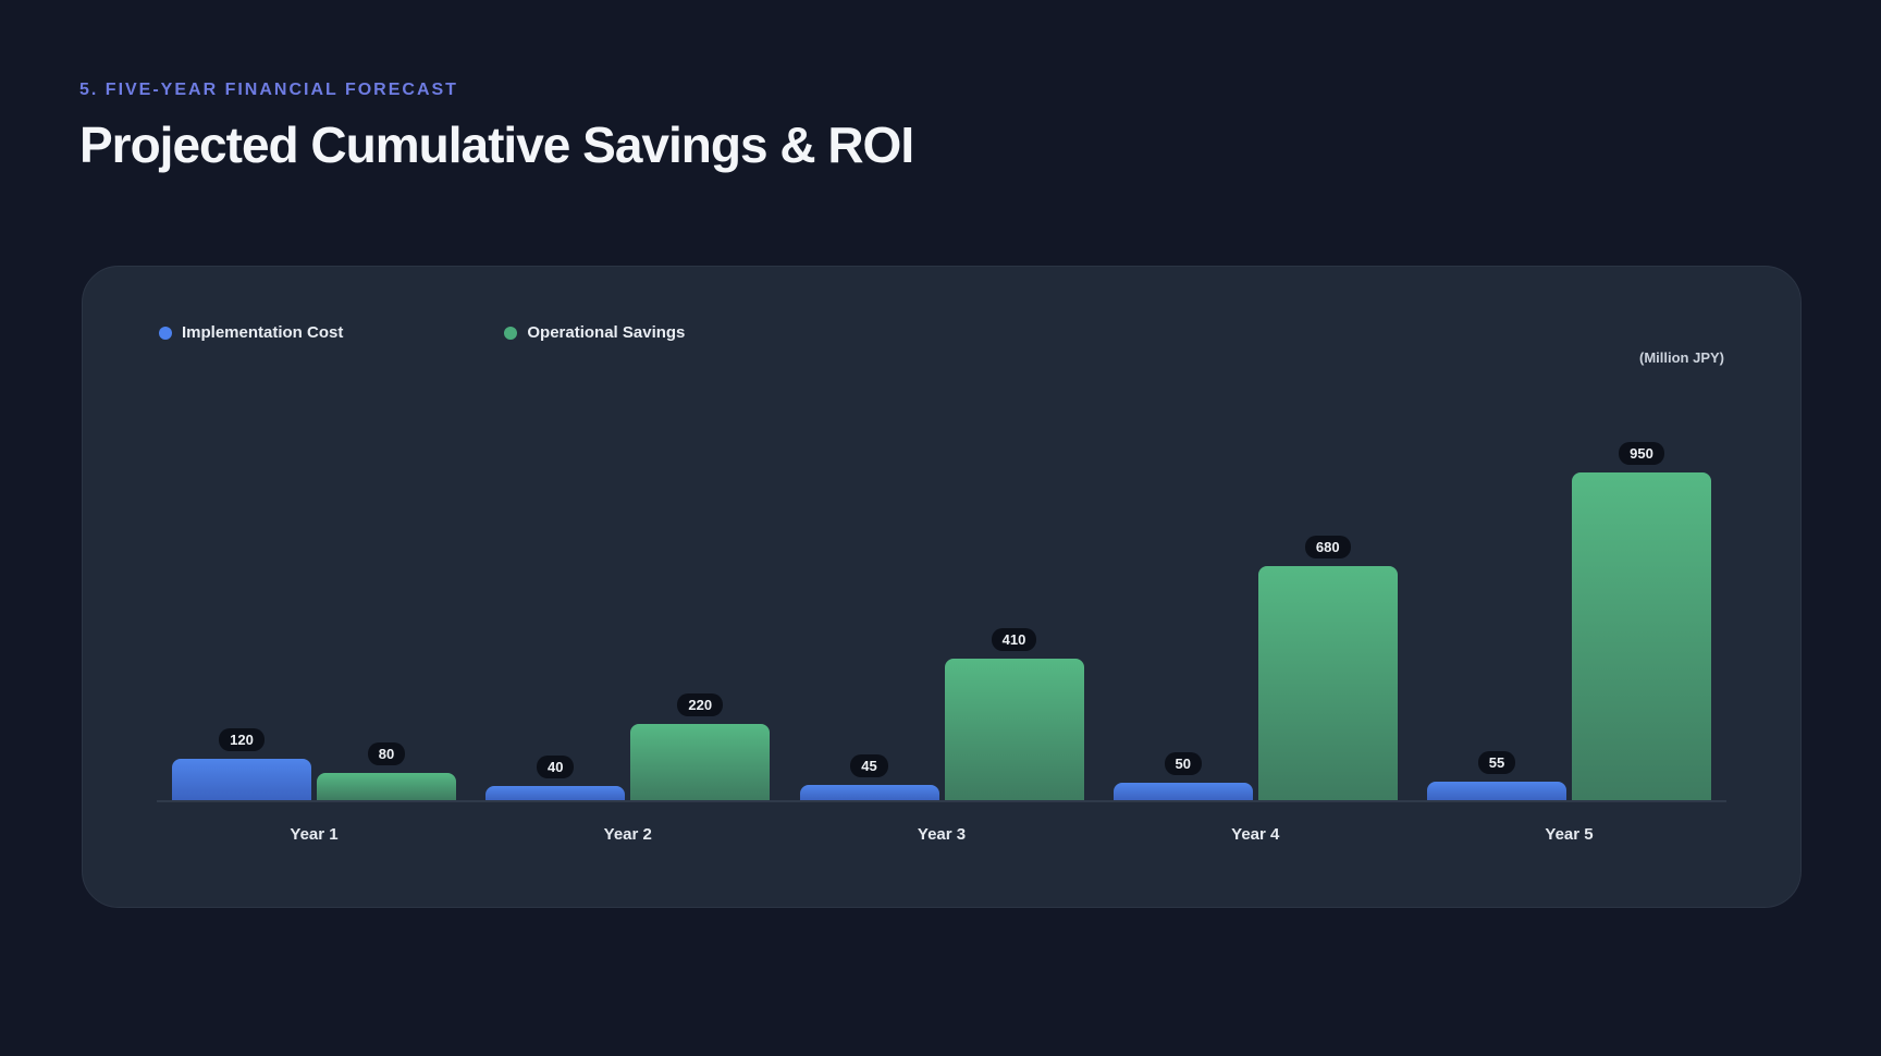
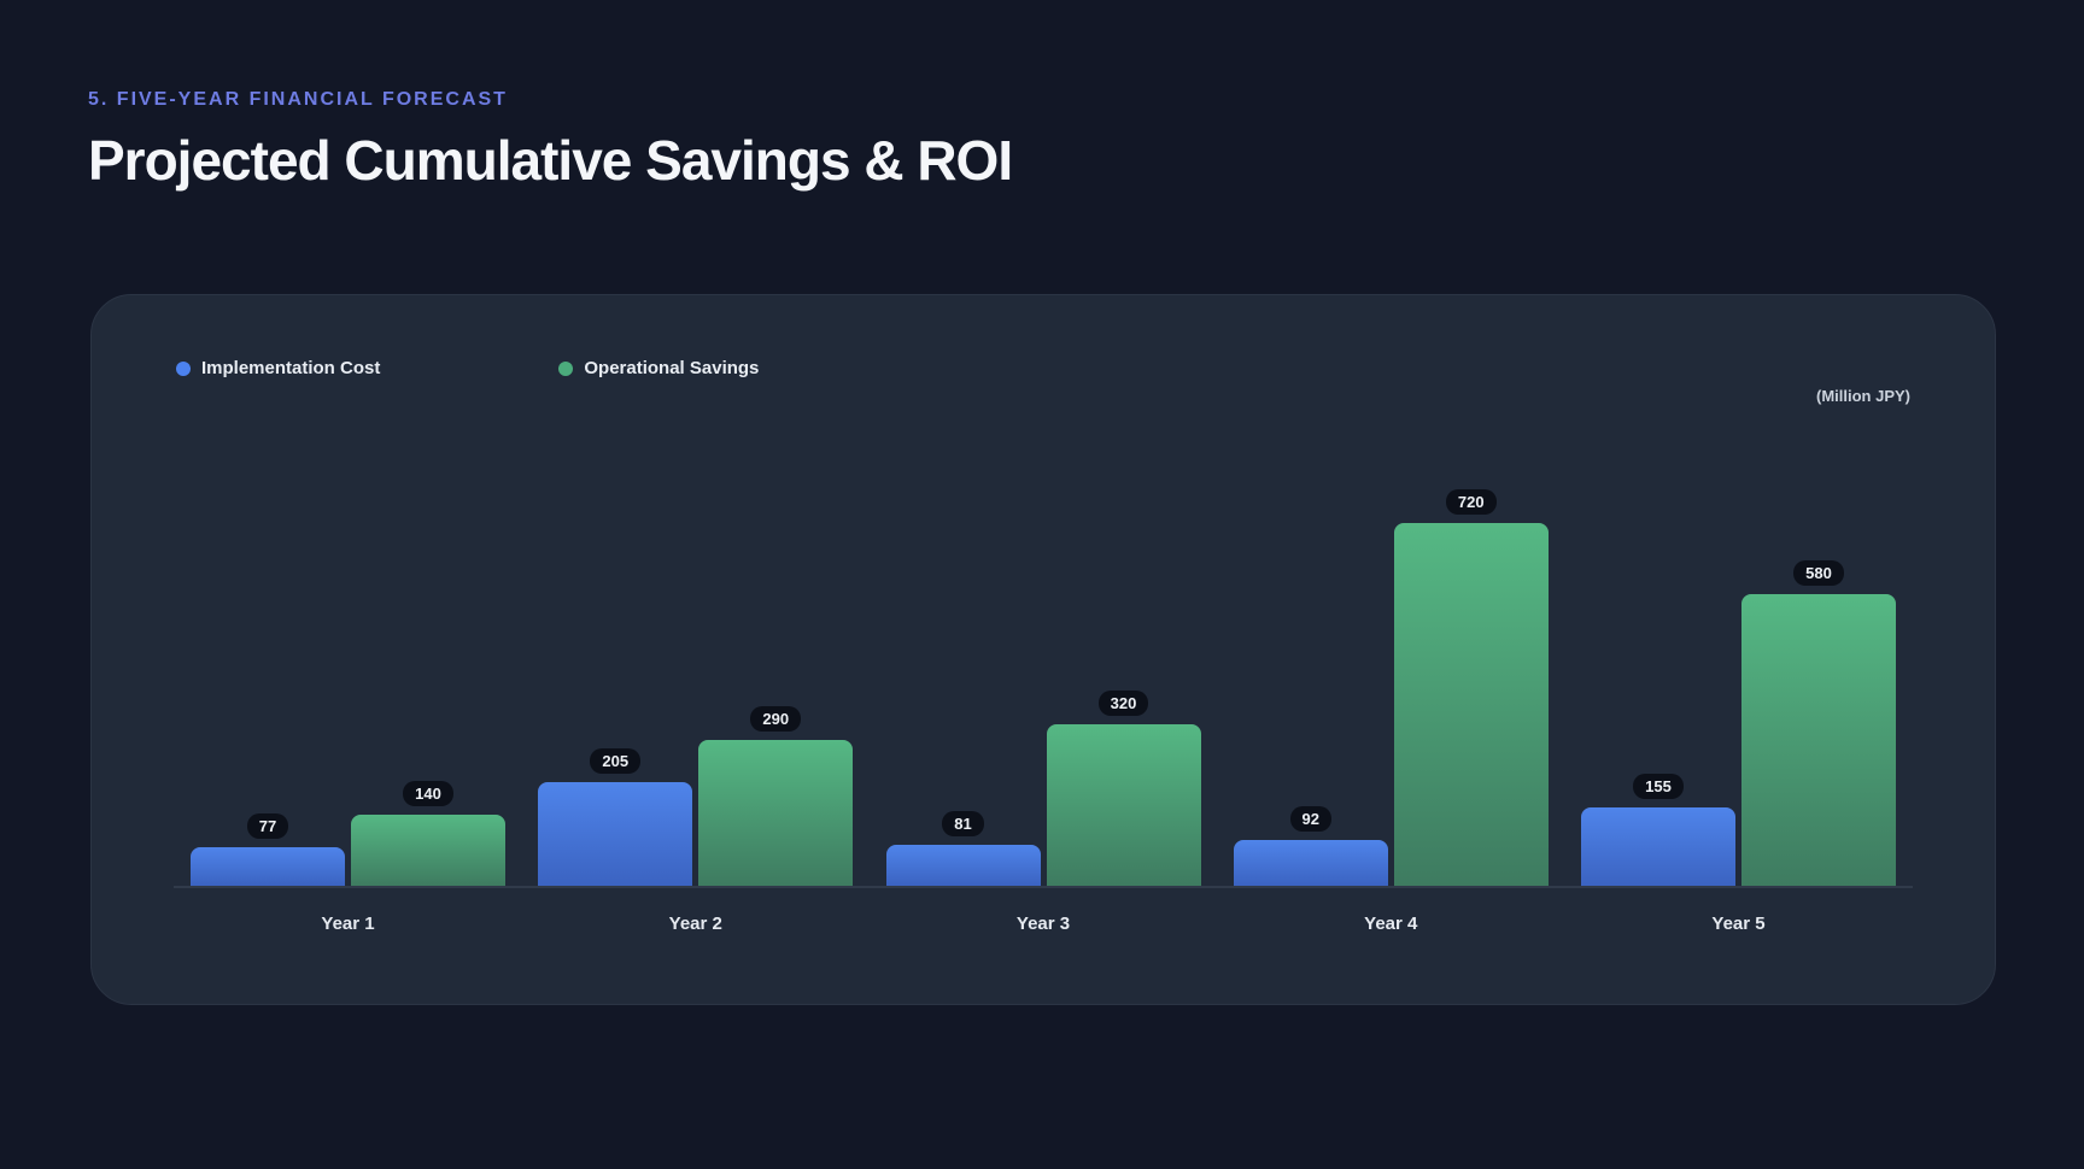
Implementation Cost/Year 1: 120 -> 77
Operational Savings/Year 1: 80 -> 140
Implementation Cost/Year 2: 40 -> 205
Operational Savings/Year 2: 220 -> 290
Implementation Cost/Year 3: 45 -> 81
Operational Savings/Year 3: 410 -> 320
Implementation Cost/Year 4: 50 -> 92
Operational Savings/Year 4: 680 -> 720
Implementation Cost/Year 5: 55 -> 155
Operational Savings/Year 5: 950 -> 580
